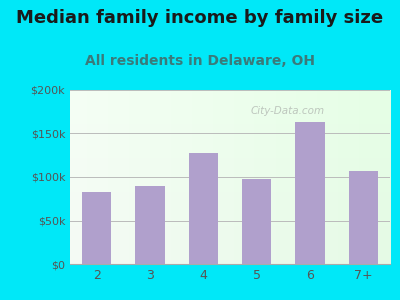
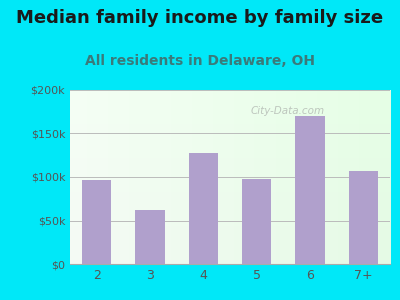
2: $83k -> $96k
3: $90k -> $62k
6: $163k -> $170k
